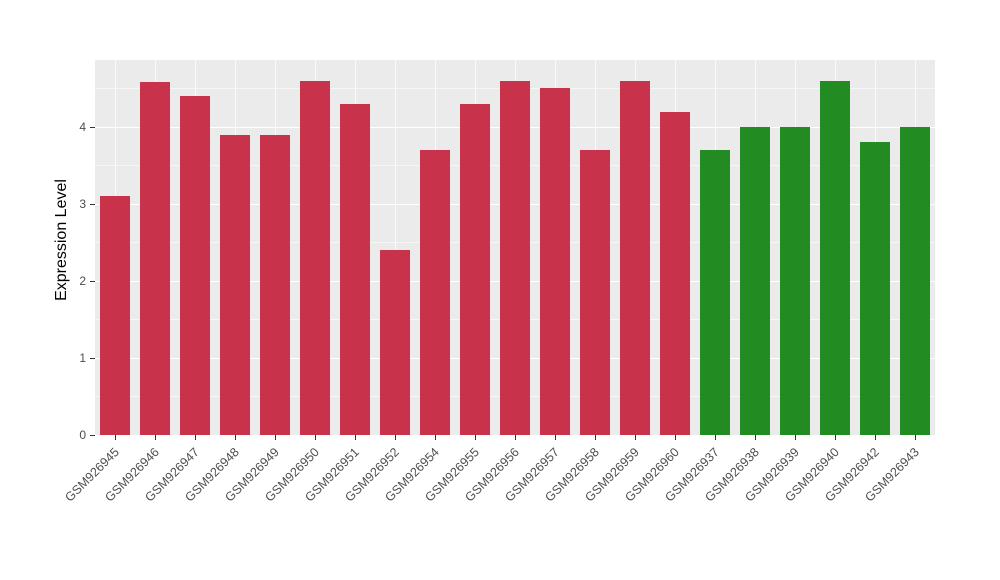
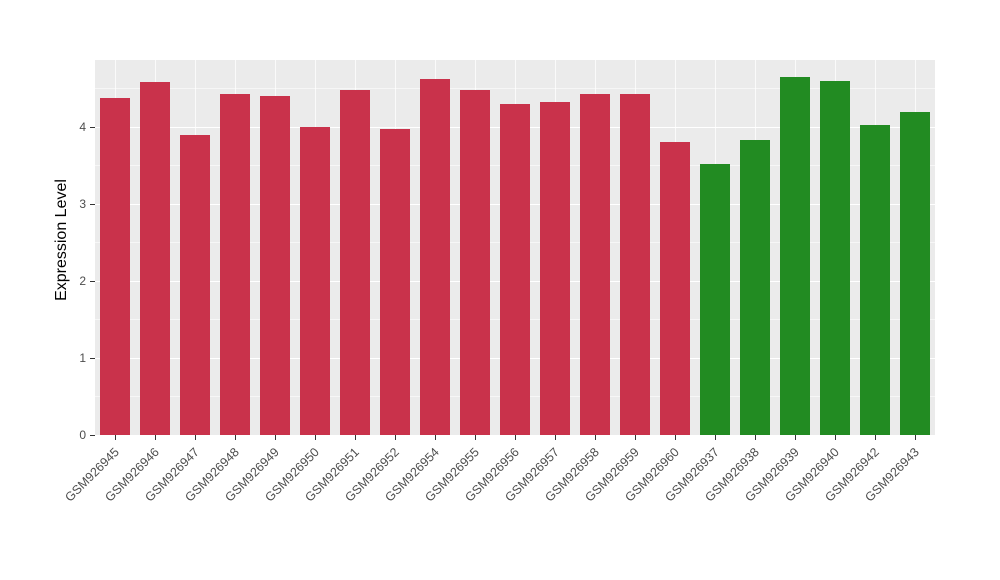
GSM926945: 3.1 -> 4.4
GSM926947: 4.4 -> 3.9
GSM926948: 3.9 -> 4.4
GSM926949: 3.9 -> 4.4
GSM926950: 4.6 -> 4.0
GSM926951: 4.3 -> 4.5
GSM926952: 2.4 -> 4.0
GSM926954: 3.7 -> 4.6
GSM926955: 4.3 -> 4.5
GSM926956: 4.6 -> 4.3
GSM926957: 4.5 -> 4.3
GSM926958: 3.7 -> 4.4
GSM926959: 4.6 -> 4.4
GSM926960: 4.2 -> 3.8
GSM926937: 3.7 -> 3.5
GSM926938: 4.0 -> 3.8
GSM926939: 4.0 -> 4.7
GSM926942: 3.8 -> 4.0
GSM926943: 4.0 -> 4.2
